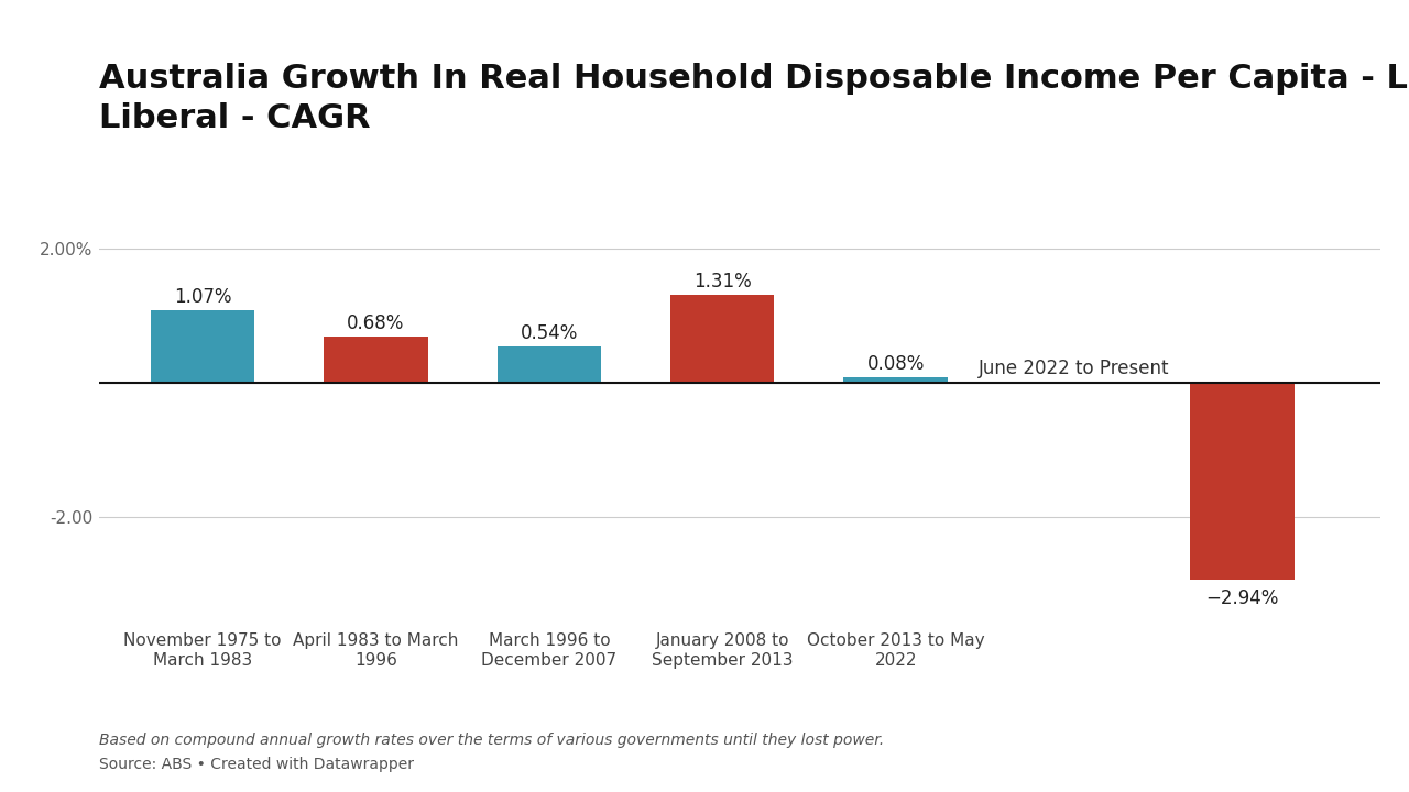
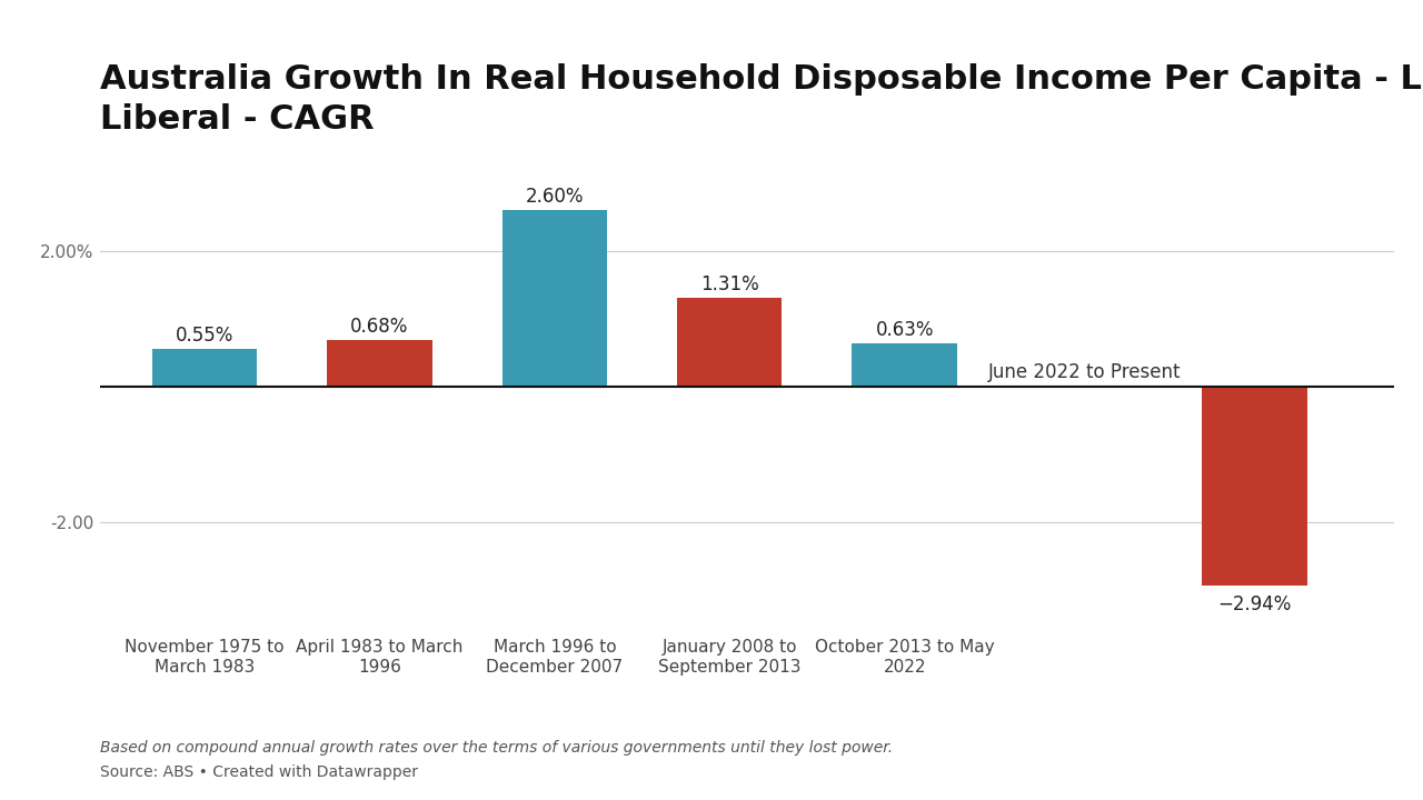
November 1975 to March 1983: 1.07% -> 0.55%
March 1996 to December 2007: 0.54% -> 2.60%
October 2013 to May 2022: 0.08% -> 0.63%
